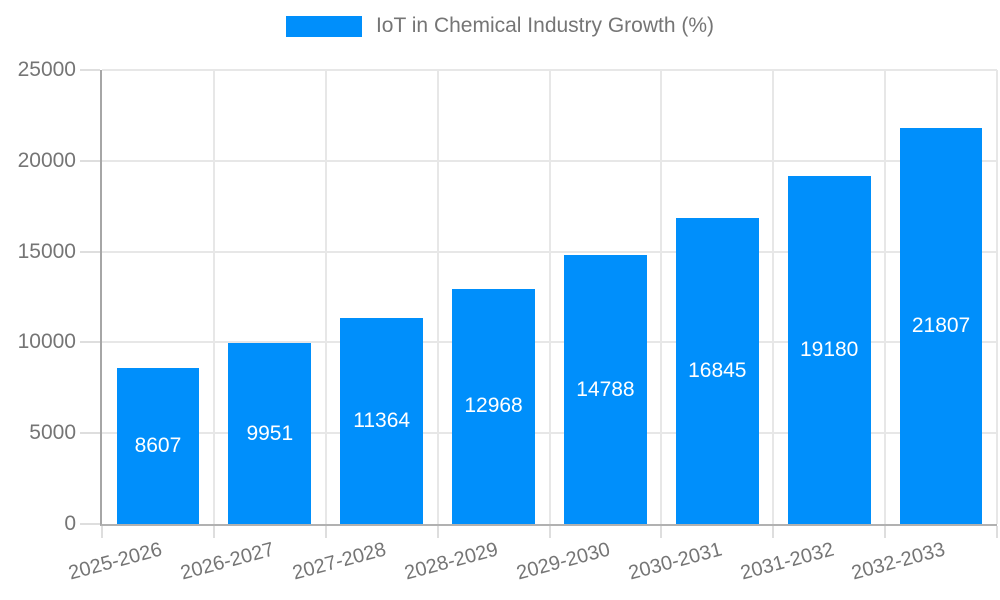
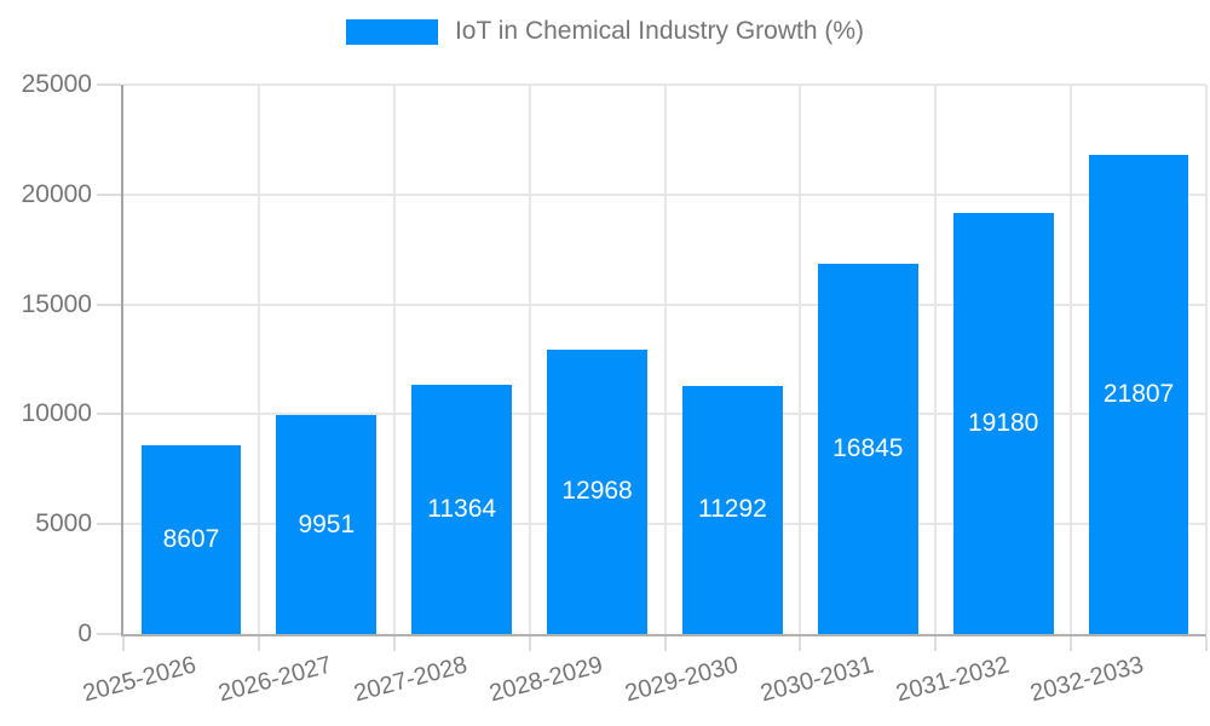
2029-2030: 14788 -> 11292
